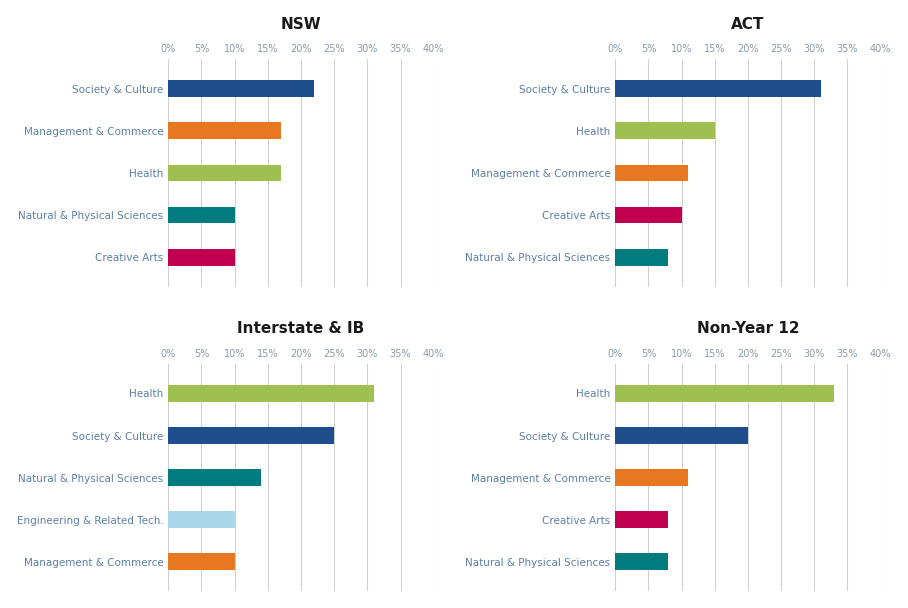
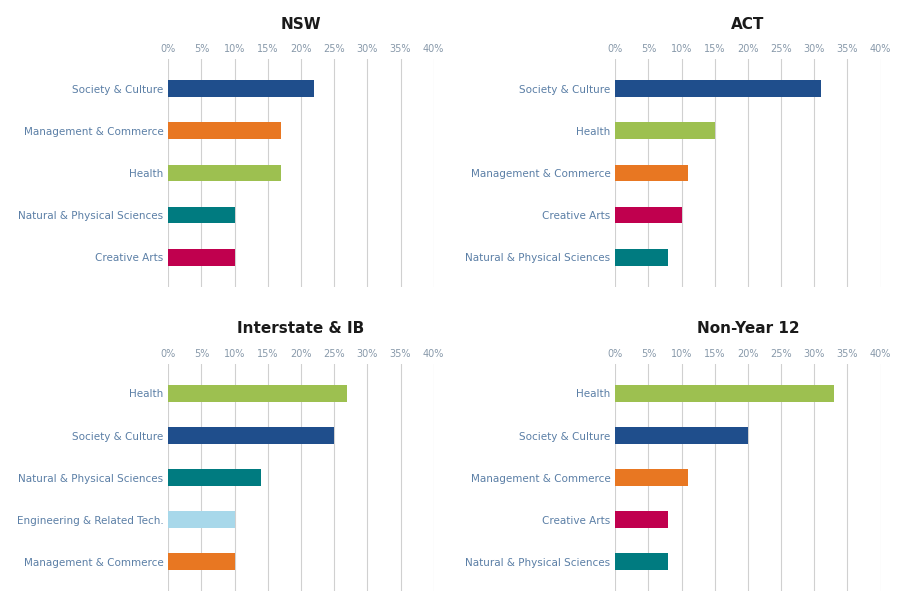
Interstate & IB/Health: 31% -> 27%
